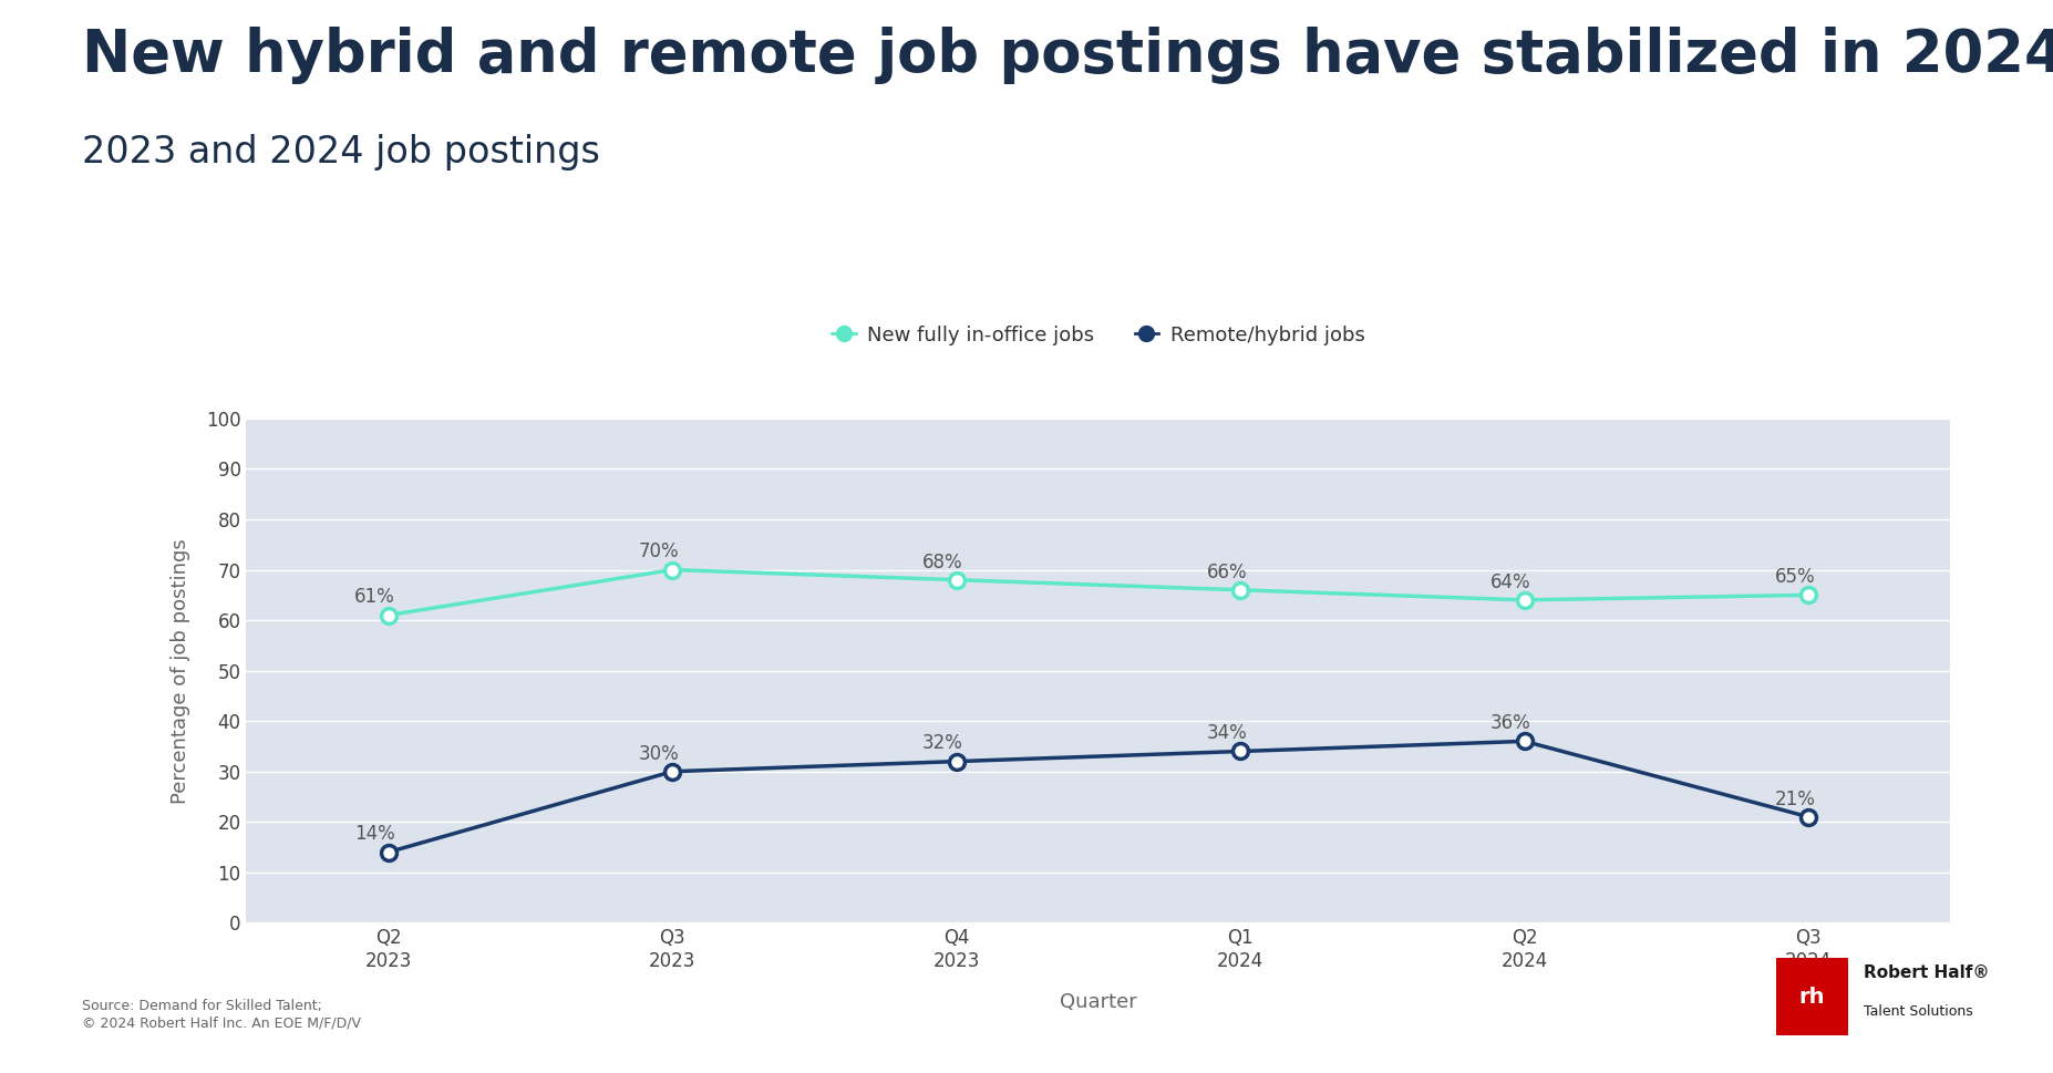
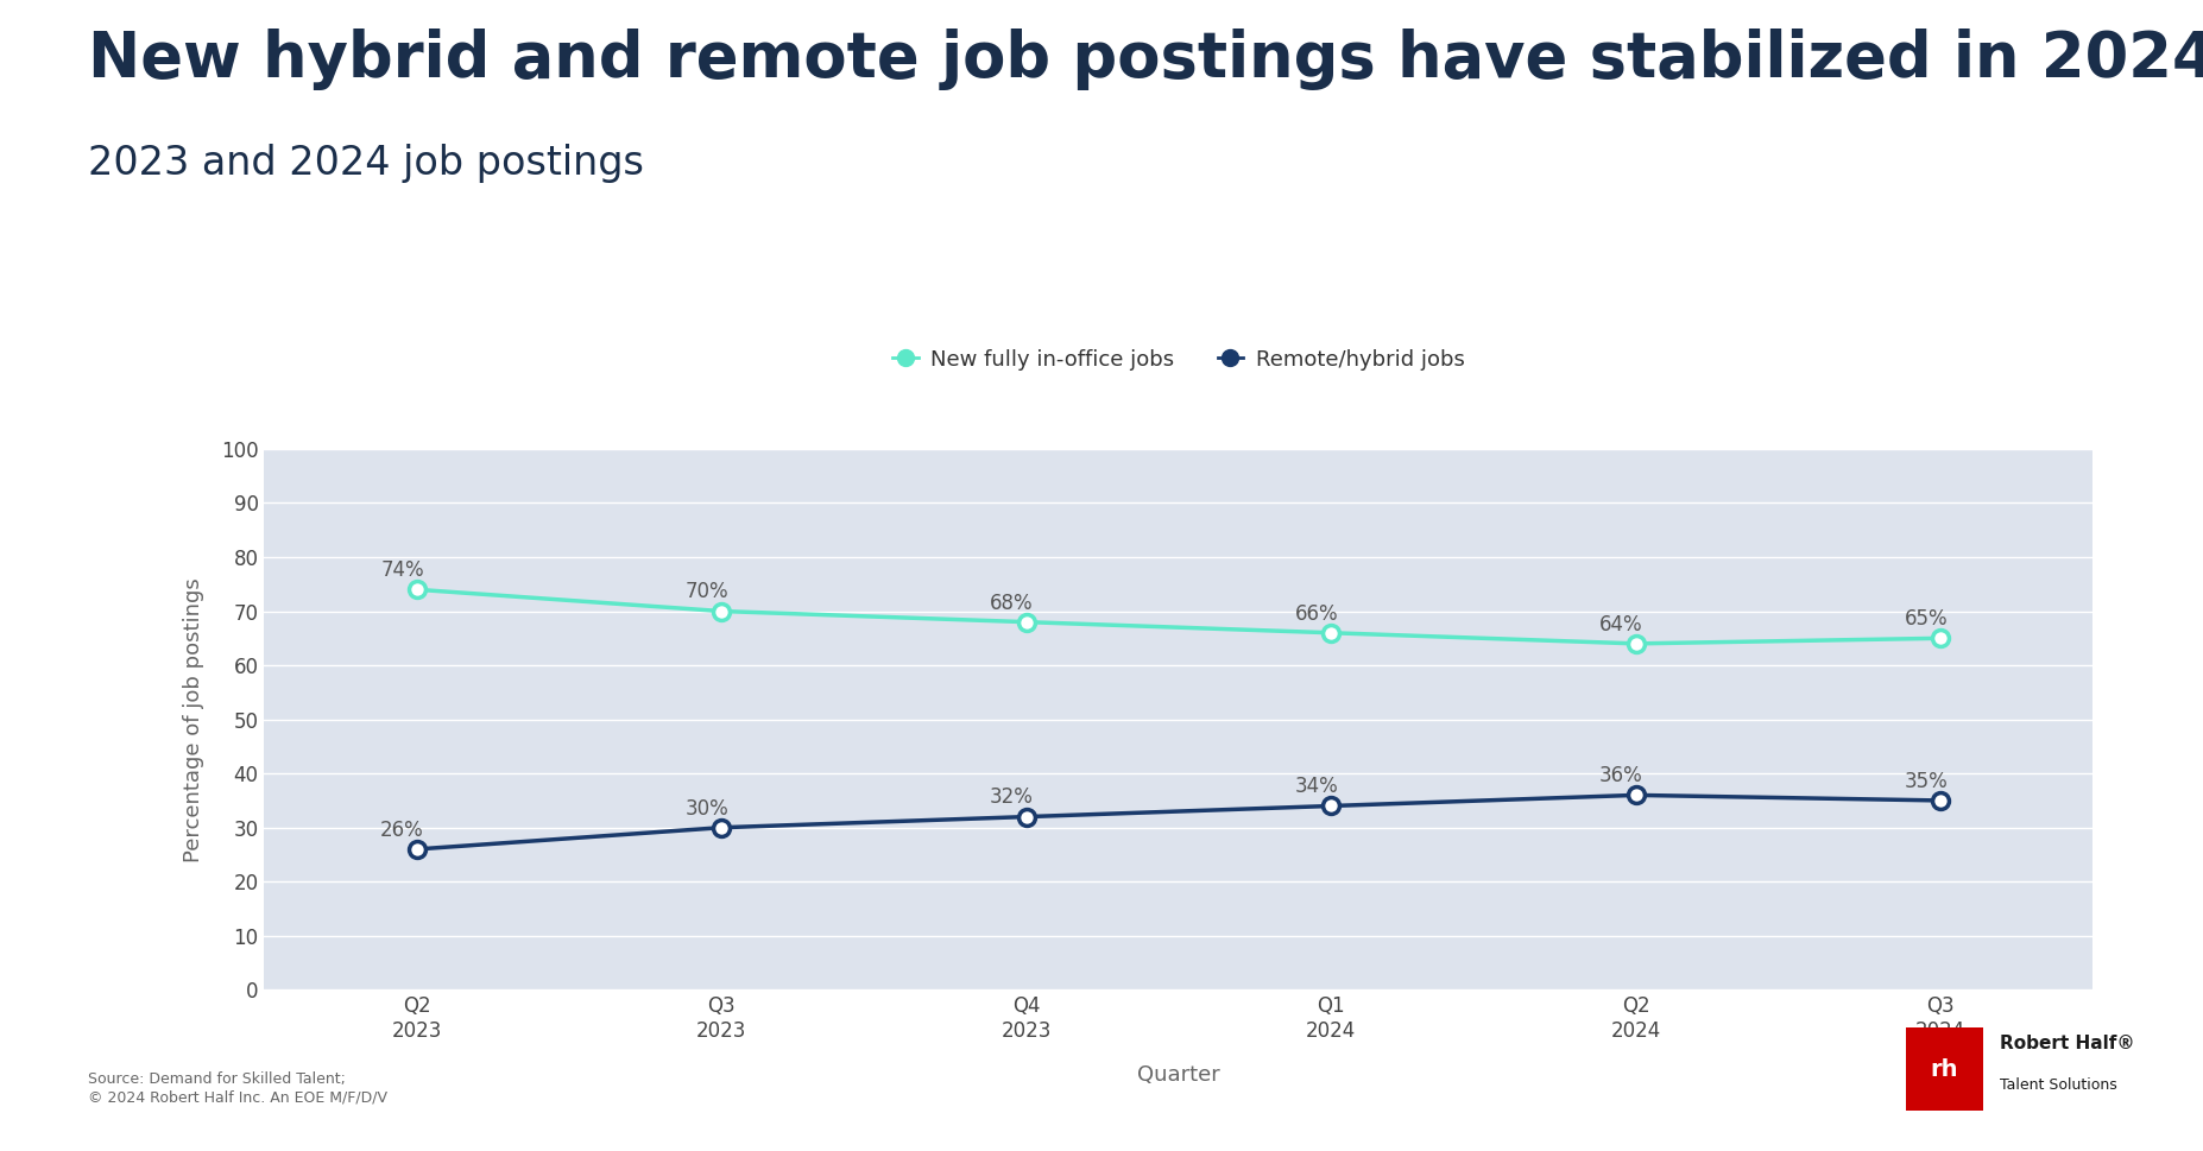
New fully in-office jobs/Q2 2023: 61% -> 74%
Remote/hybrid jobs/Q2 2023: 14% -> 26%
Remote/hybrid jobs/Q3 2024: 21% -> 35%
